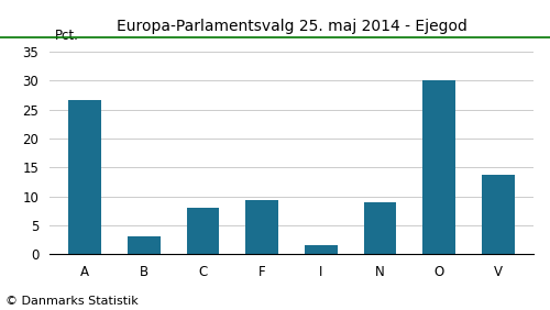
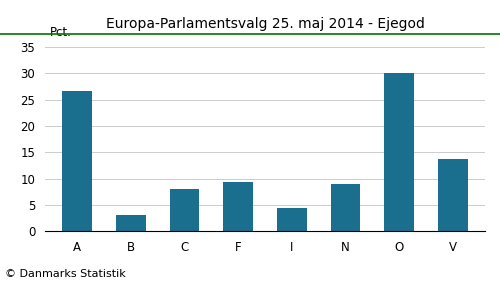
I: 1.6 -> 4.4
